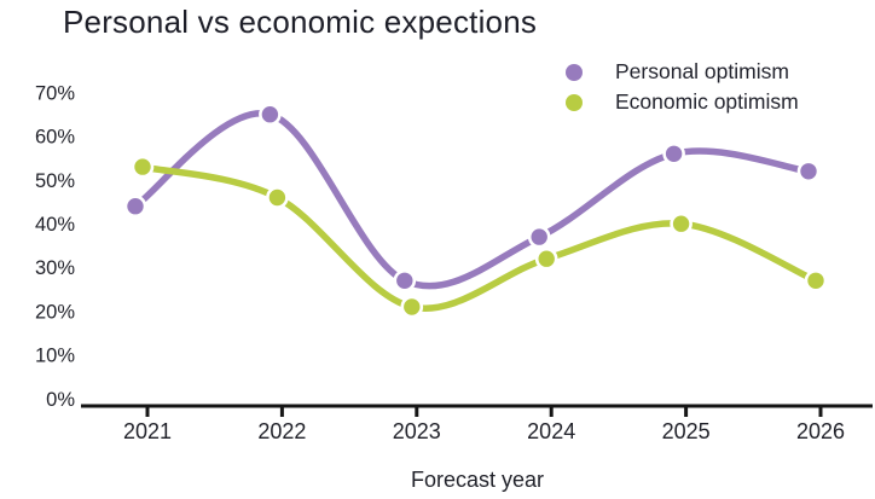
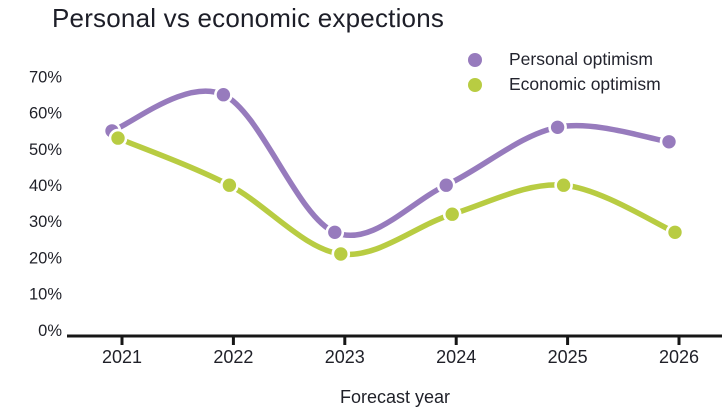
Personal optimism/2021: 44% -> 55%
Economic optimism/2022: 46% -> 40%
Personal optimism/2024: 37% -> 40%
